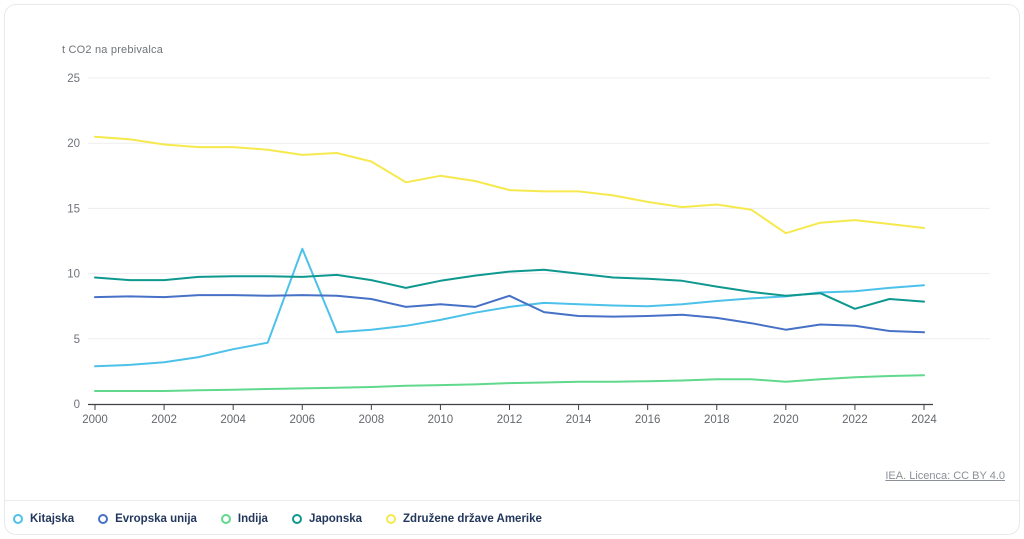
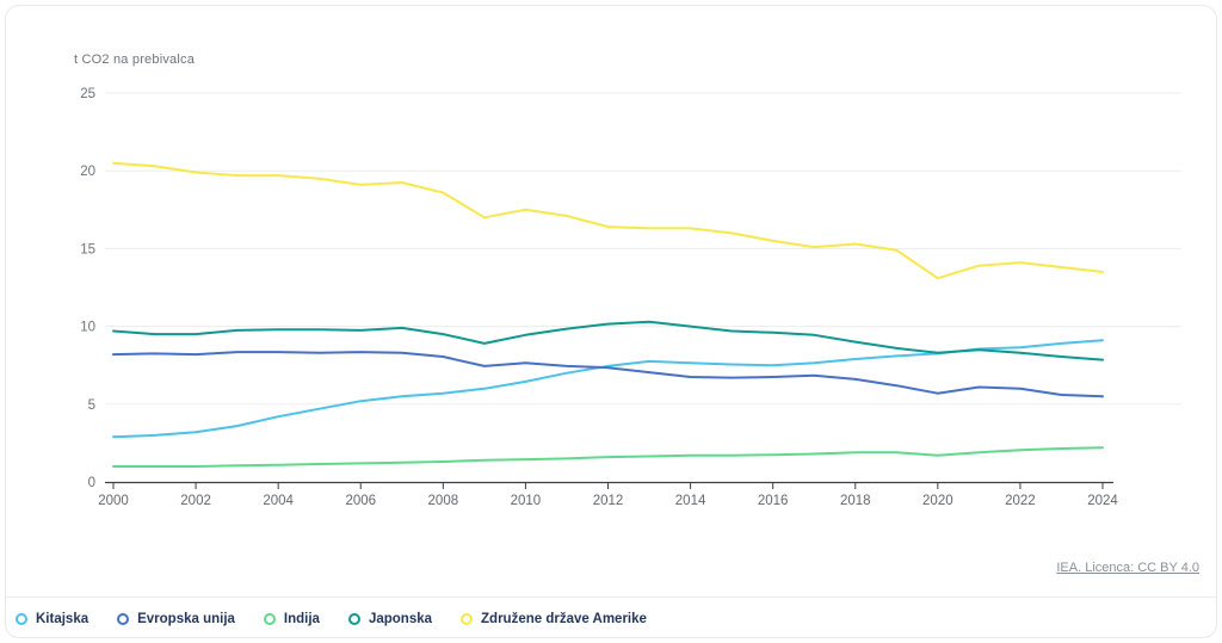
Kitajska/2006: 11.9 -> 5.2
Evropska unija/2012: 8.3 -> 7.3
Japonska/2022: 7.3 -> 8.3
